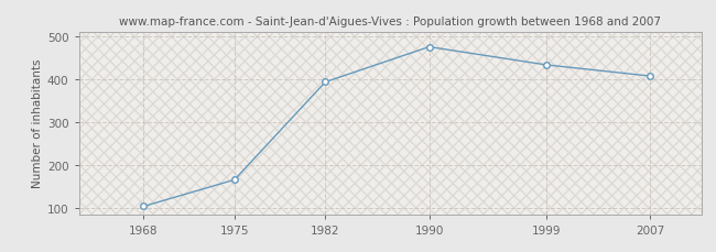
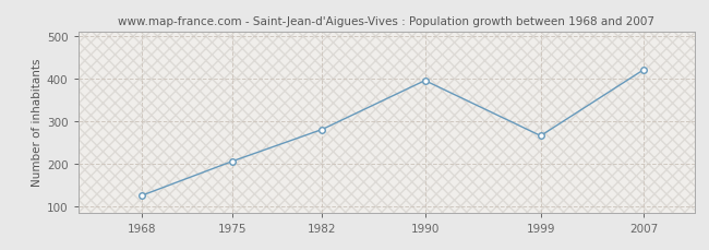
1968: 103 -> 125
1975: 165 -> 205
1982: 393 -> 280
1990: 475 -> 395
1999: 433 -> 265
2007: 407 -> 420
